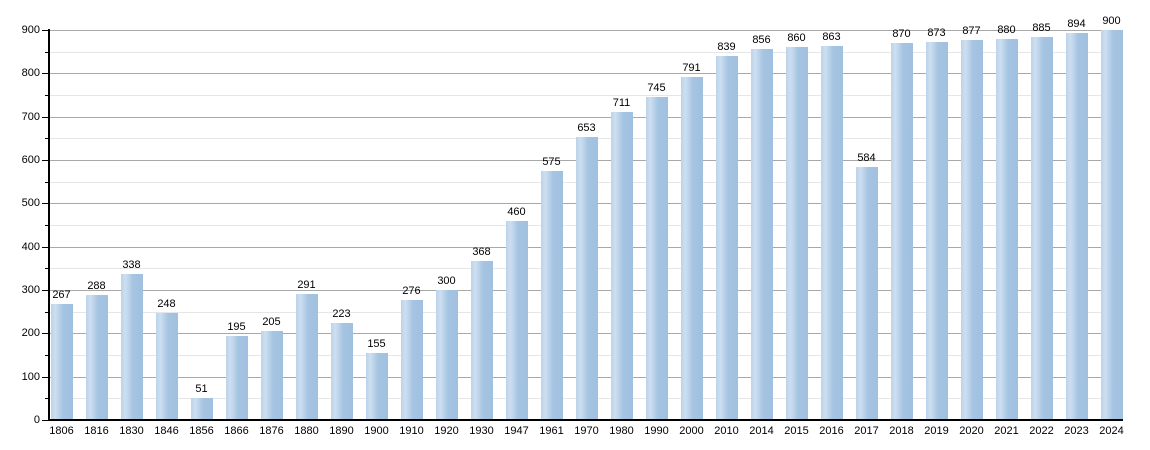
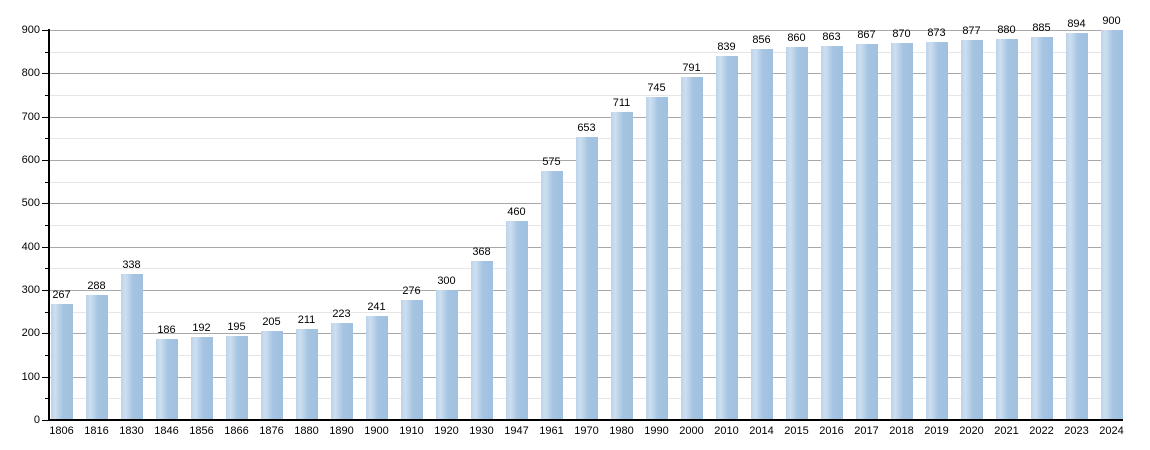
1846: 248 -> 186
1856: 51 -> 192
1880: 291 -> 211
1900: 155 -> 241
2017: 584 -> 867
